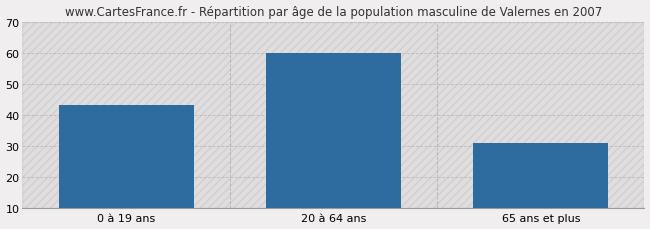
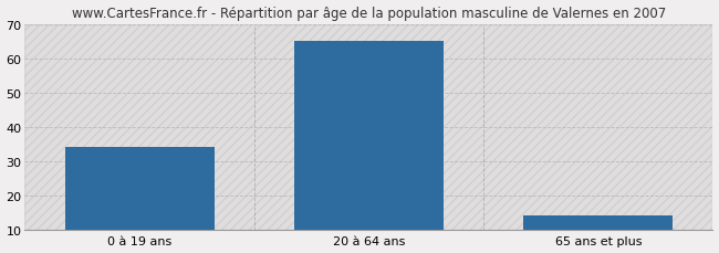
0 à 19 ans: 43 -> 34
20 à 64 ans: 60 -> 65
65 ans et plus: 31 -> 14
